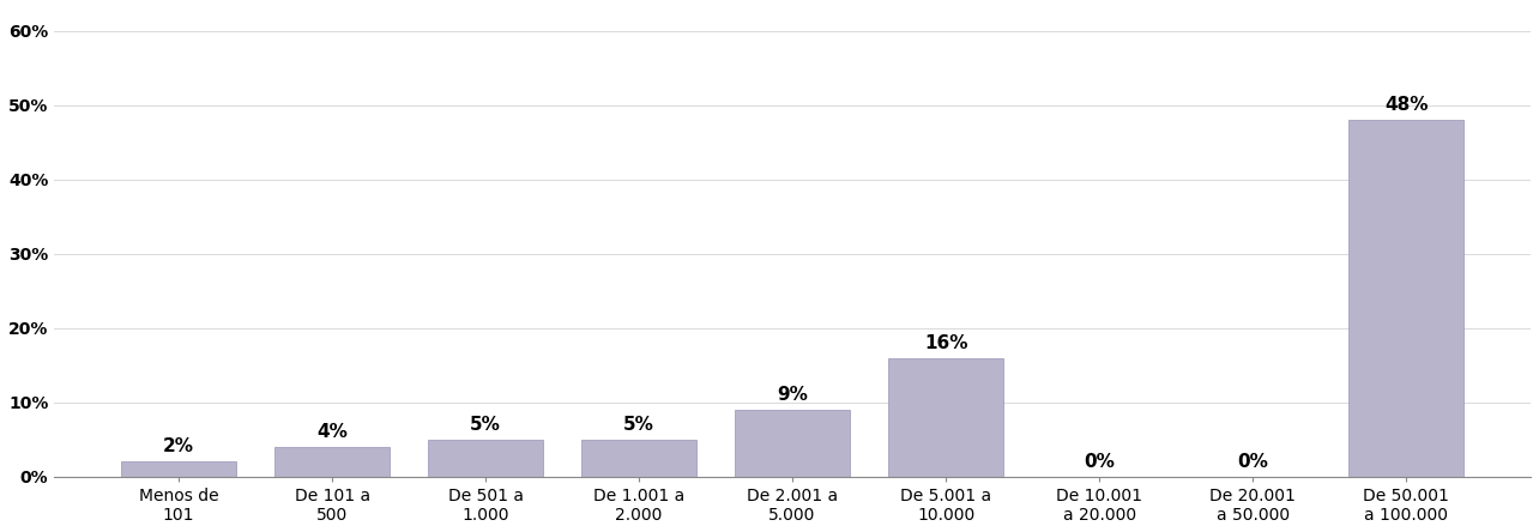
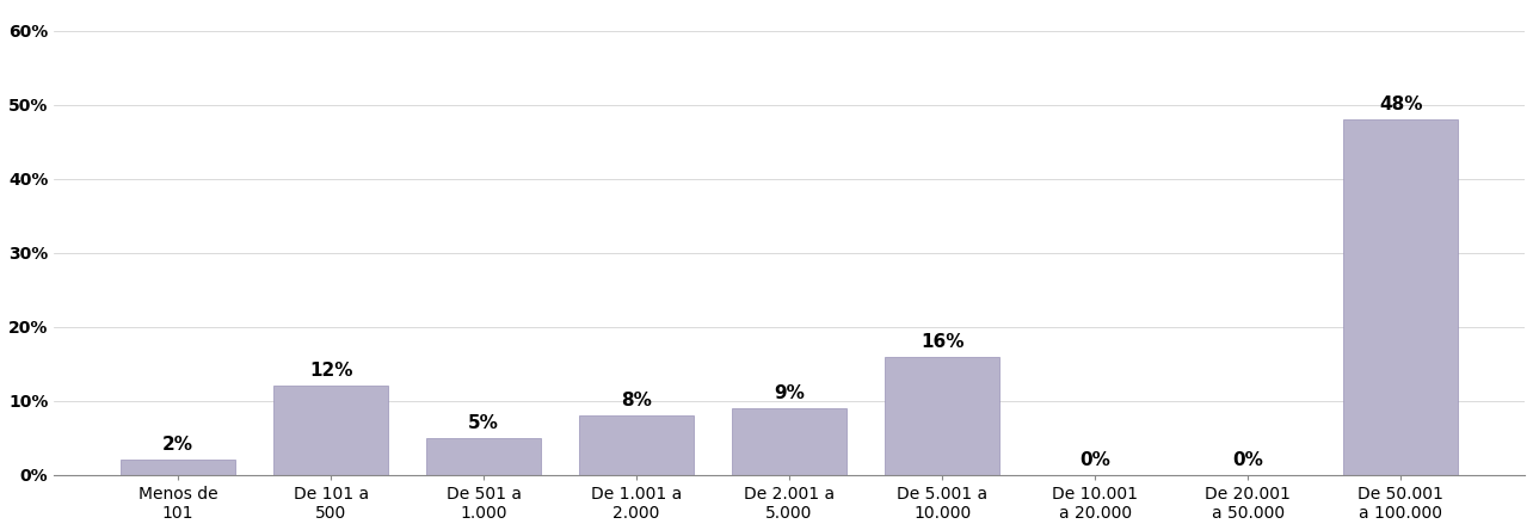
De 101 a 500: 4% -> 12%
De 1.001 a 2.000: 5% -> 8%
